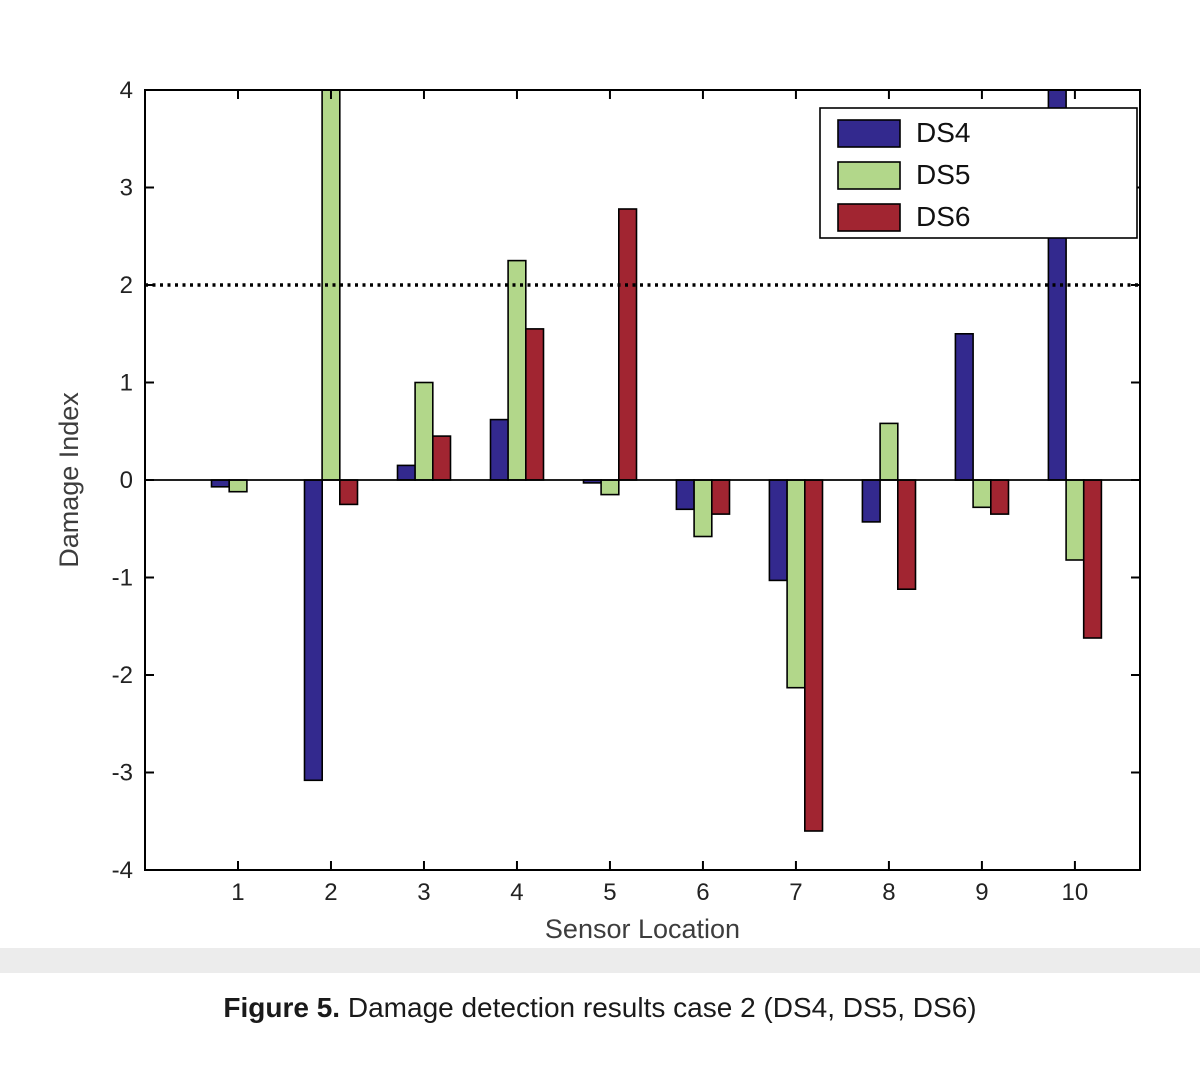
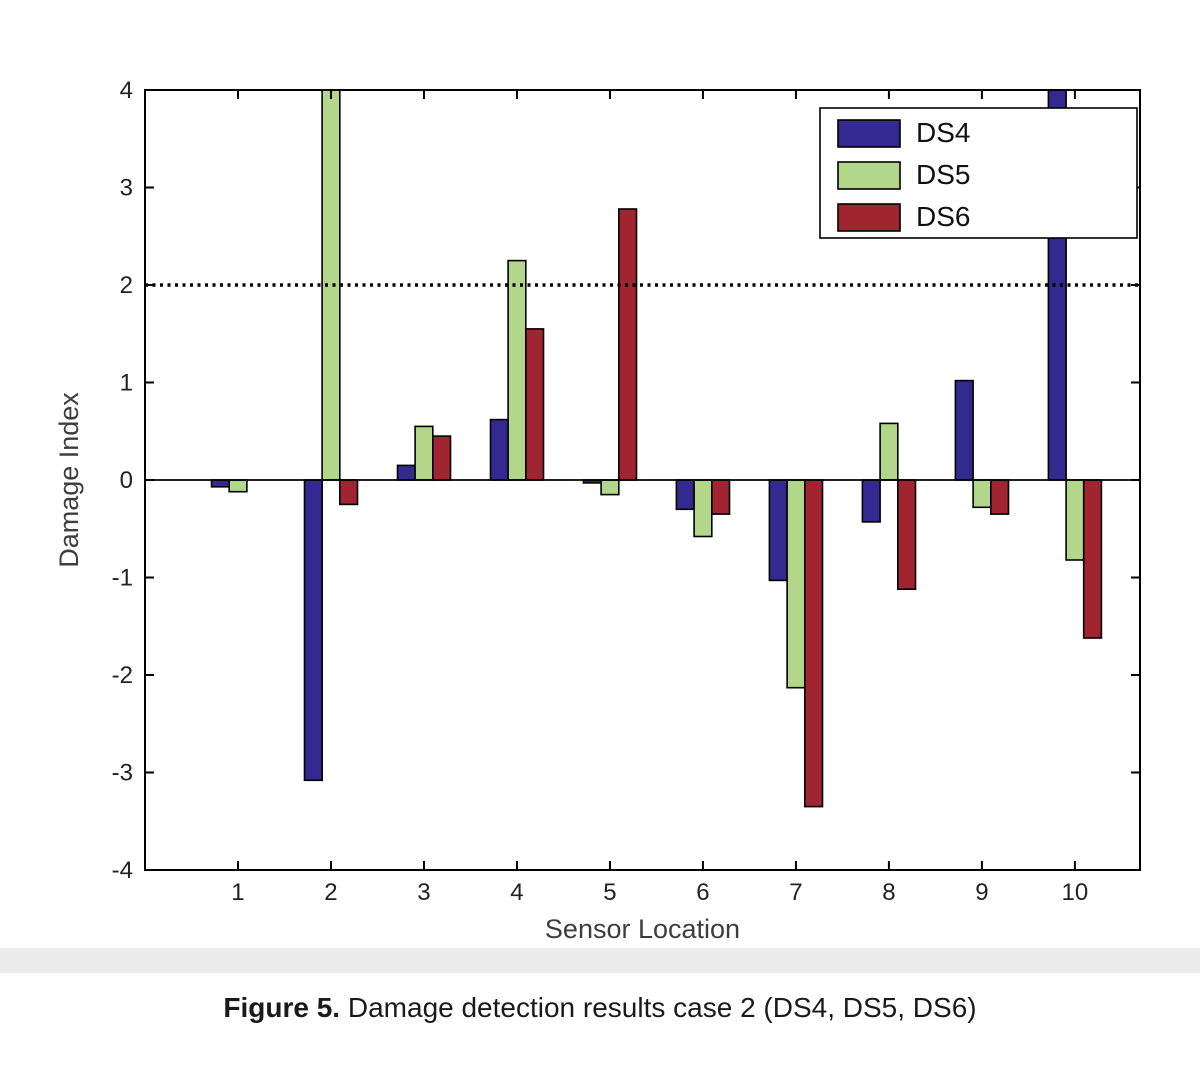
DS5/3: 1.0 -> 0.6
DS6/7: -3.6 -> -3.4
DS4/9: 1.5 -> 1.0
